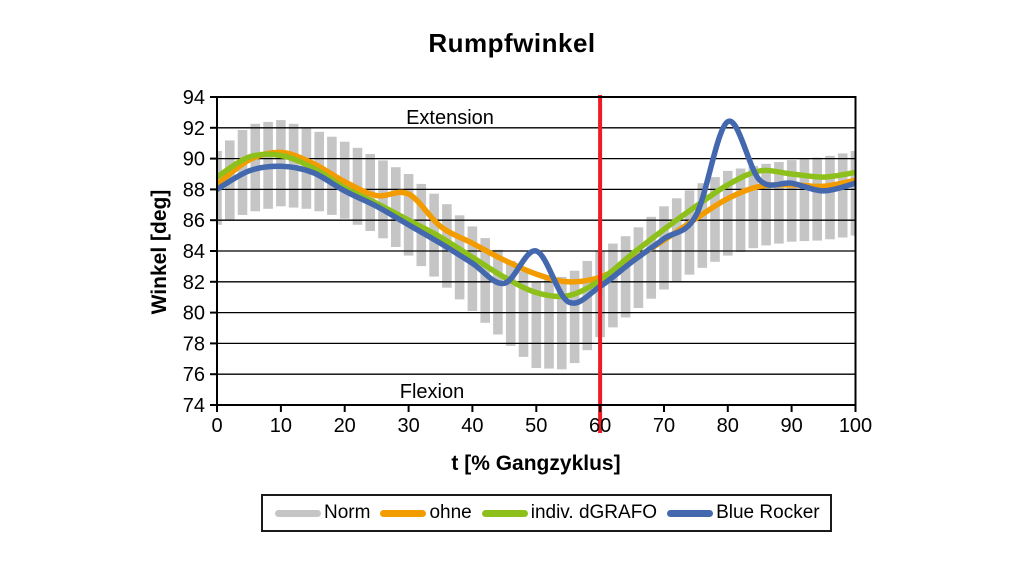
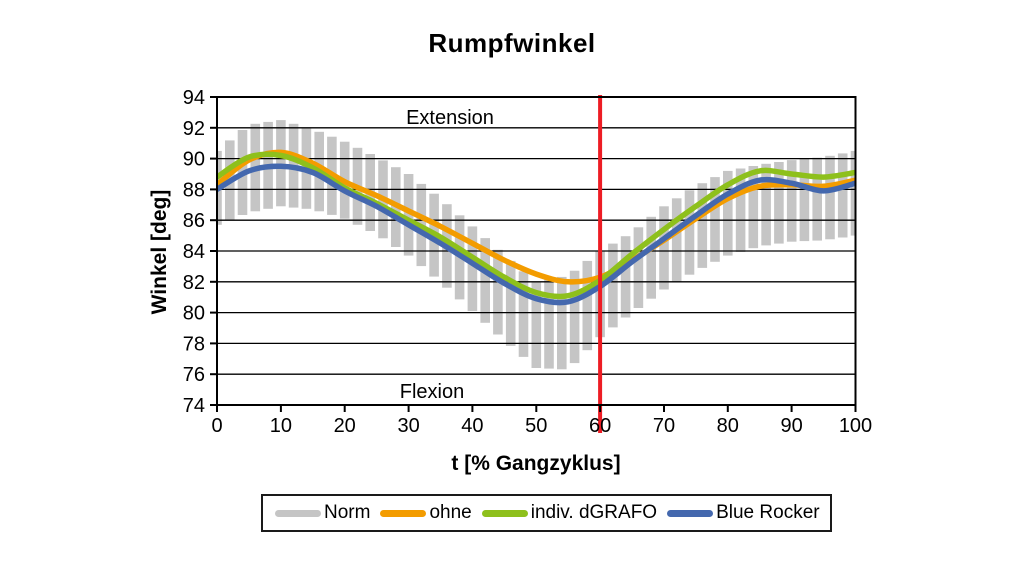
ohne/30: 87.7 -> 86.6
Blue Rocker/50: 84.0 -> 80.9
Blue Rocker/80: 92.4 -> 87.7
